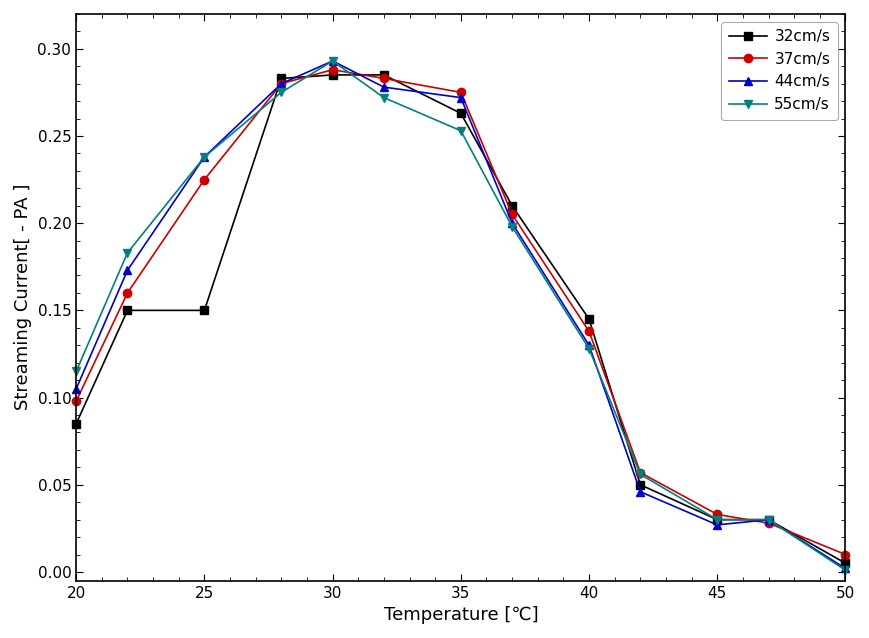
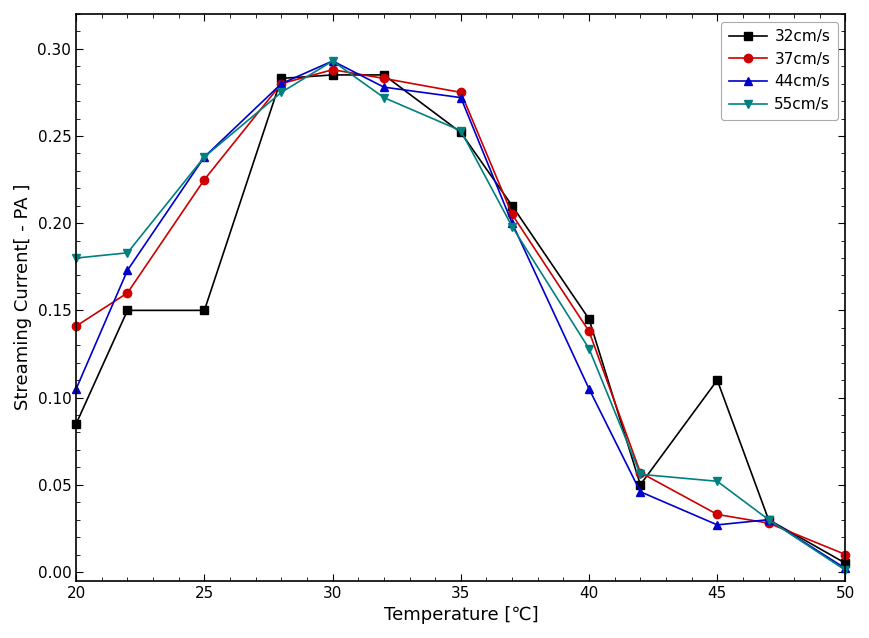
37cm/s/20: 0.098 -> 0.141
55cm/s/20: 0.115 -> 0.180
32cm/s/35: 0.263 -> 0.252
44cm/s/40: 0.130 -> 0.105
32cm/s/45: 0.030 -> 0.110
55cm/s/45: 0.030 -> 0.052
